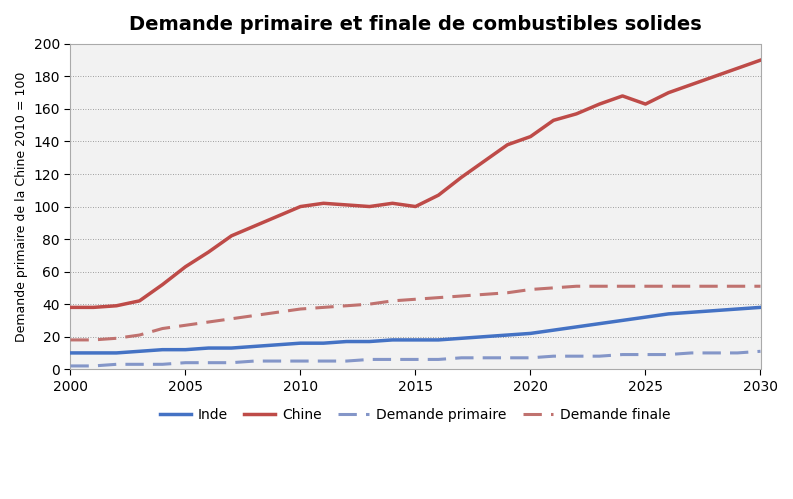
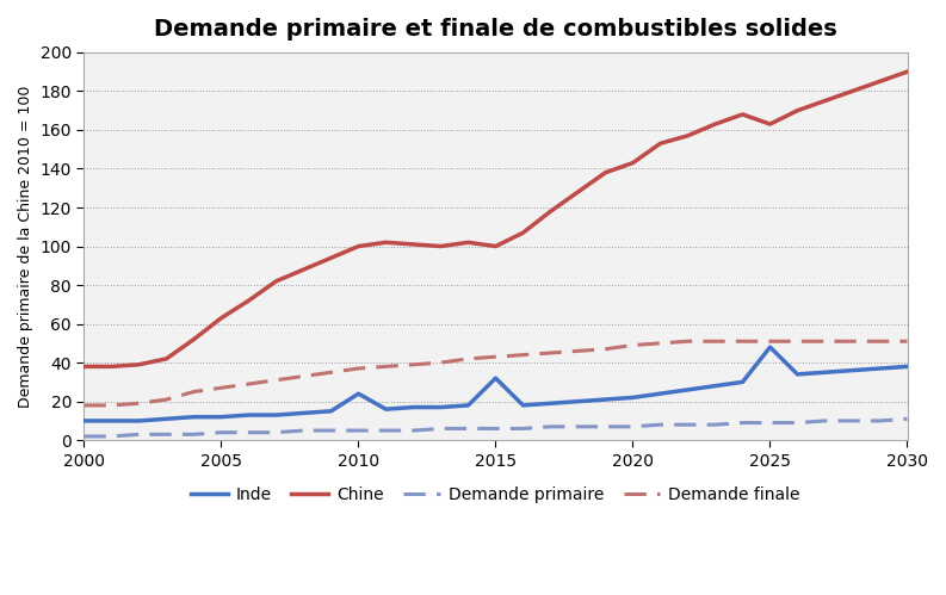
Inde/2010: 16 -> 24
Inde/2015: 18 -> 32
Inde/2025: 32 -> 48
